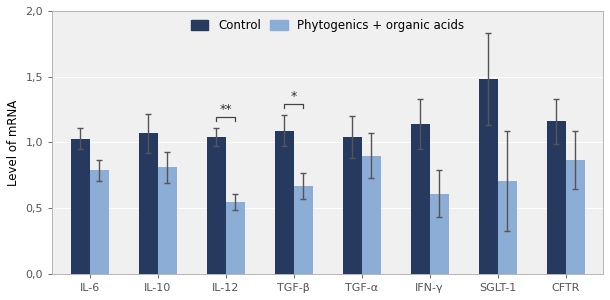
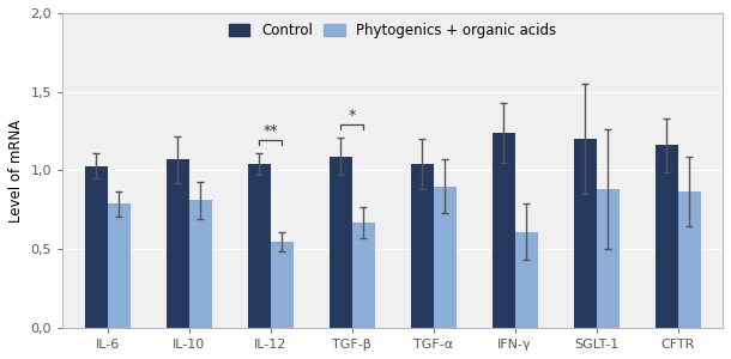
Control/IFN-γ: 1,14 -> 1,24
Control/SGLT-1: 1,48 -> 1,20
Phytogenics + organic acids/SGLT-1: 0,71 -> 0,88
